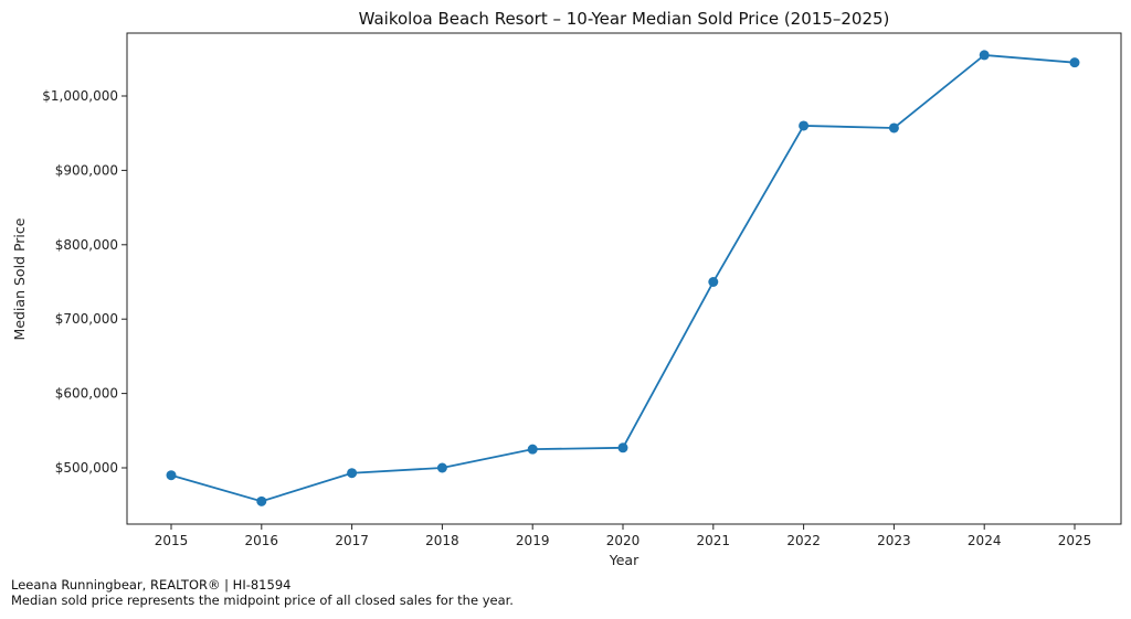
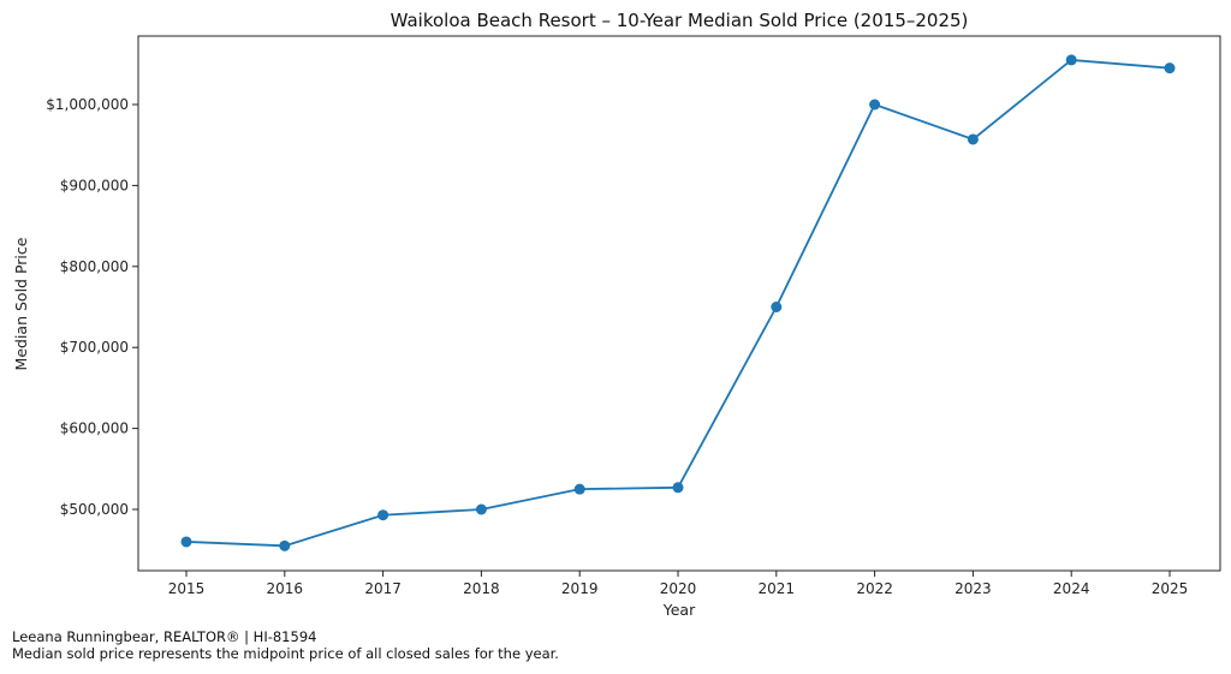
2015: $490000 -> $460000
2022: $960000 -> $1000000
